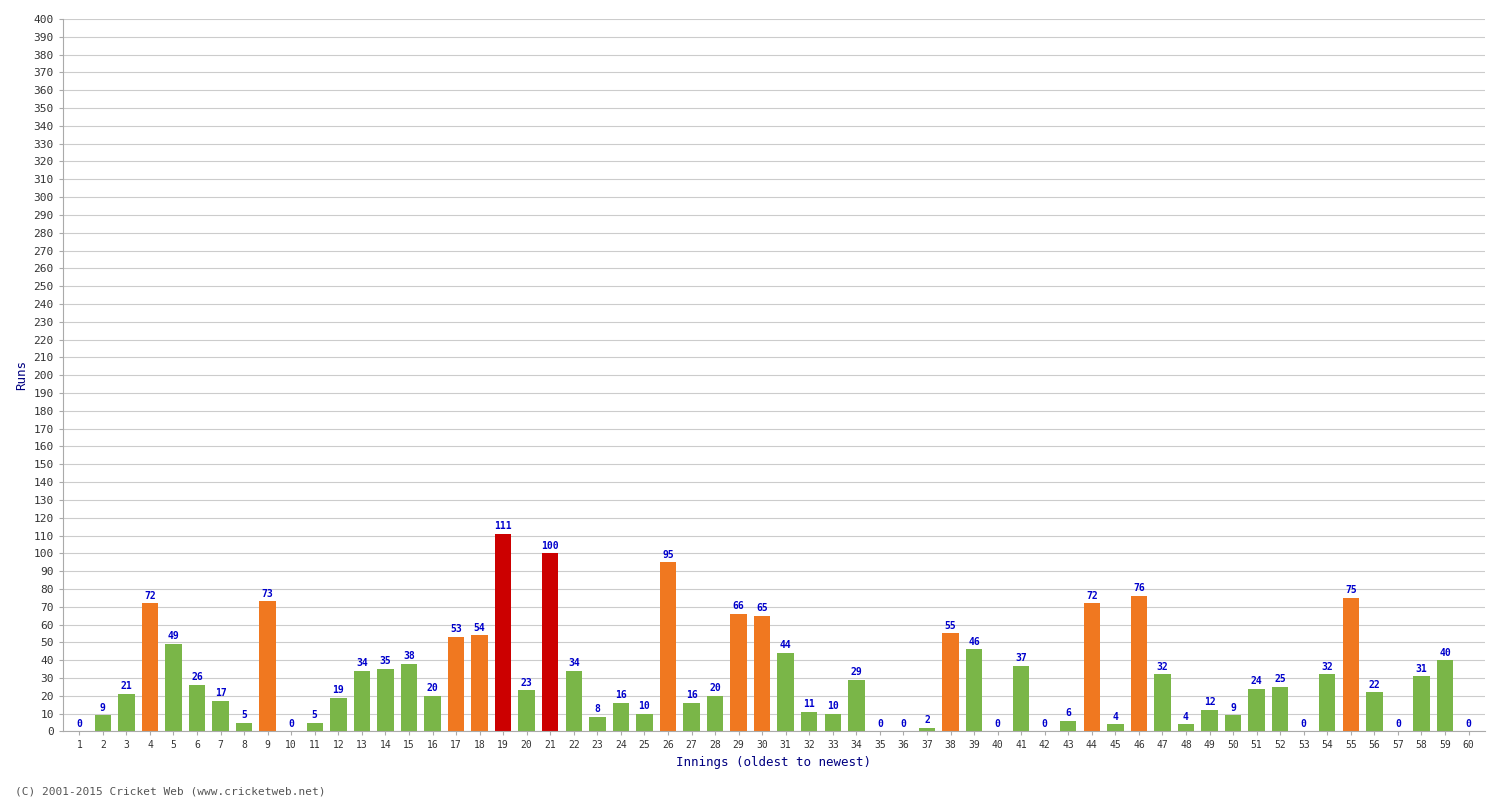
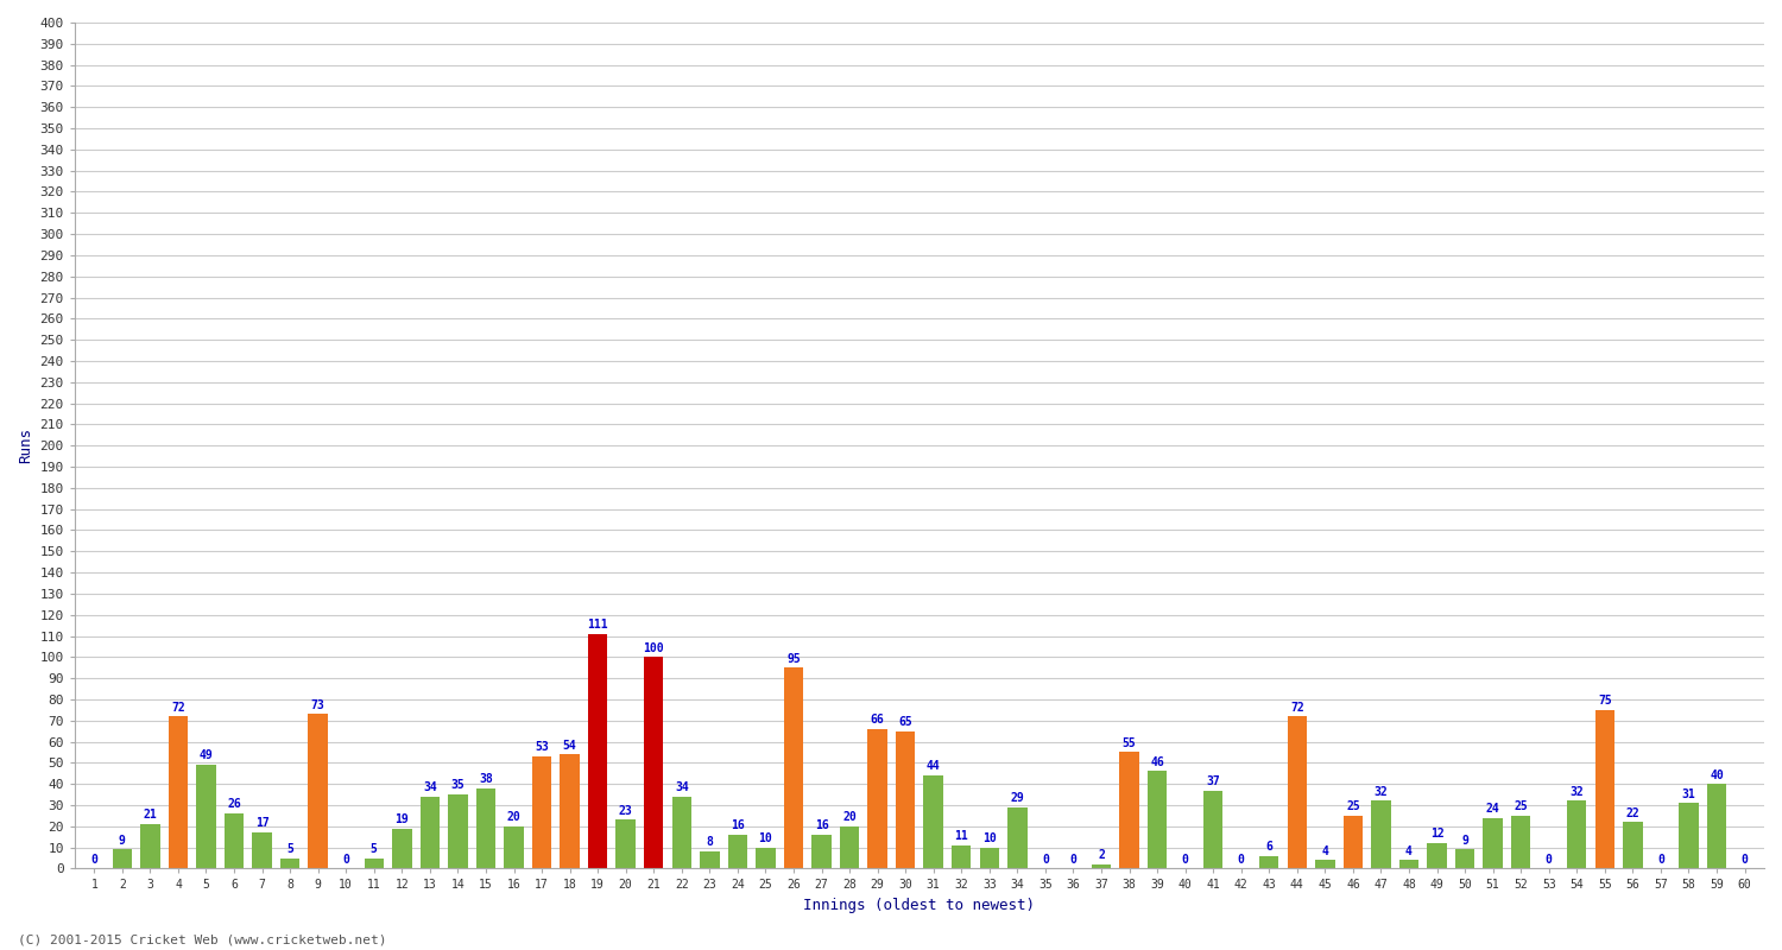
46: 76 -> 25
